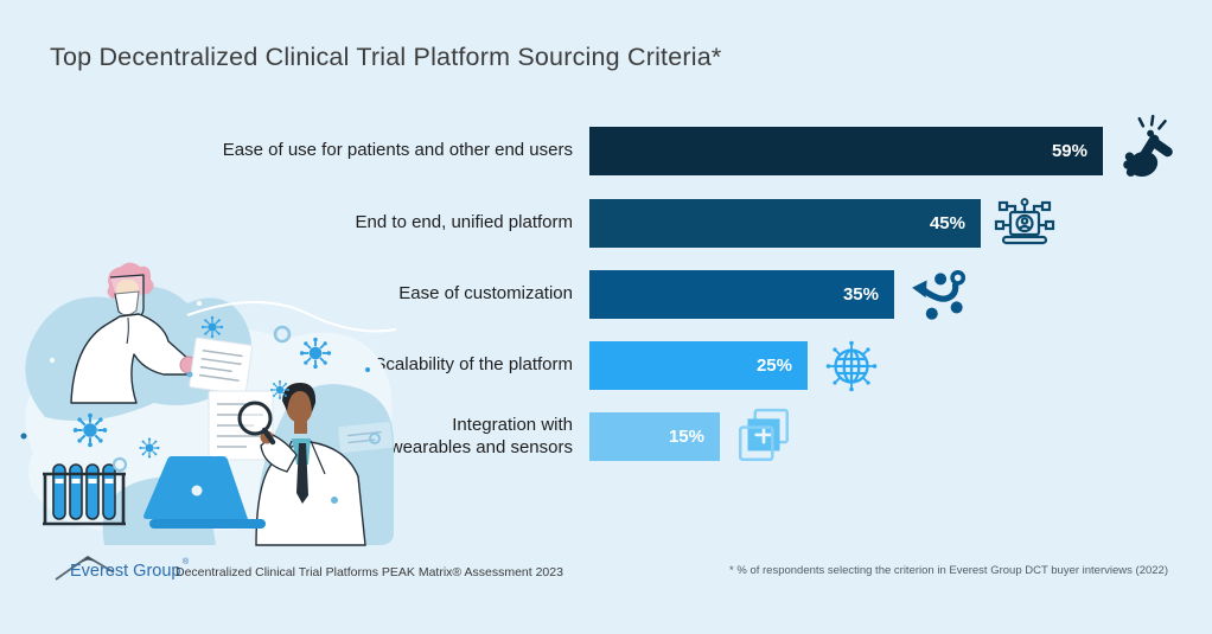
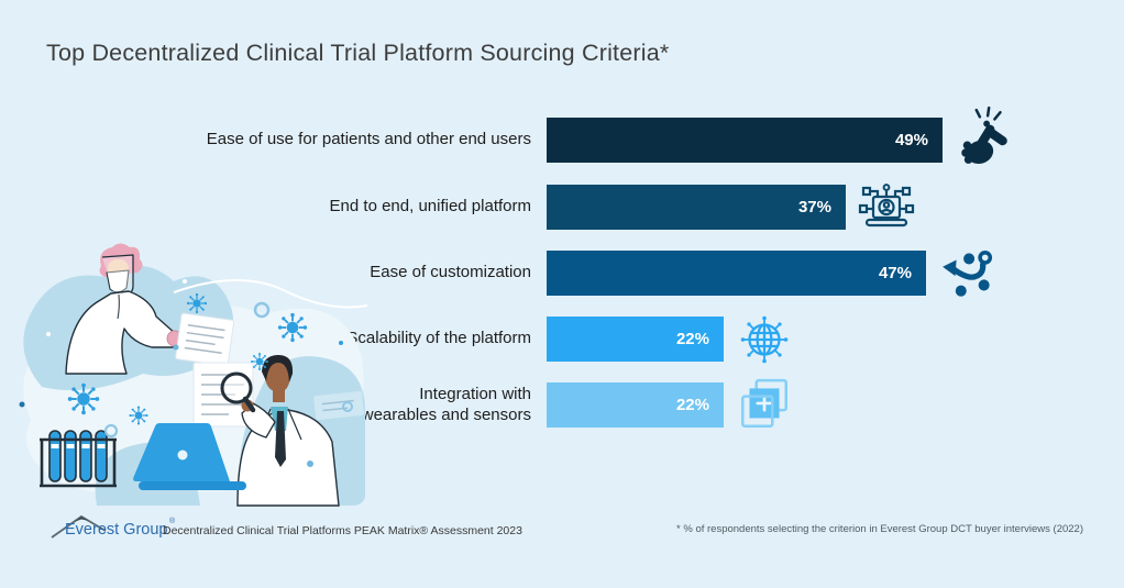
Ease of use for patients and other end users: 59% -> 49%
End to end, unified platform: 45% -> 37%
Ease of customization: 35% -> 47%
Scalability of the platform: 25% -> 22%
Integration with wearables and sensors: 15% -> 22%
